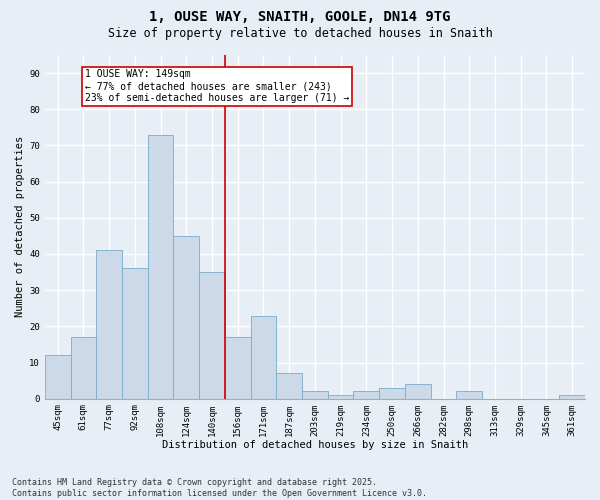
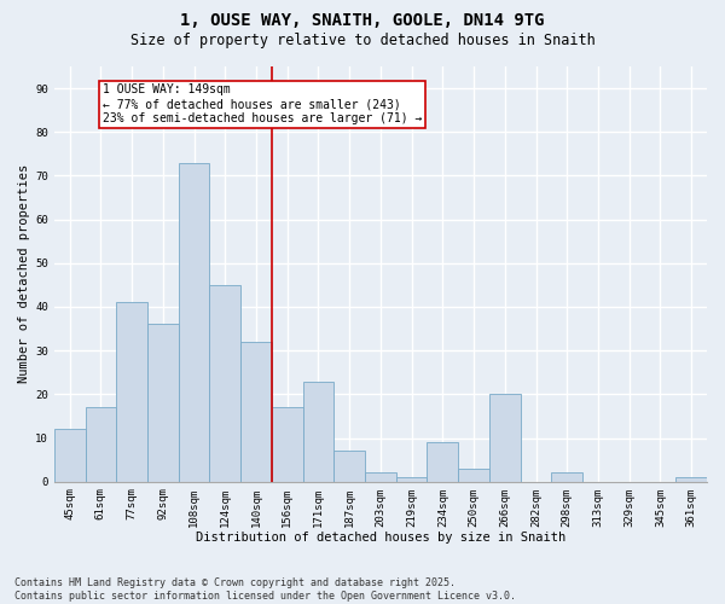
140sqm: 35 -> 32
234sqm: 2 -> 9
266sqm: 4 -> 20
